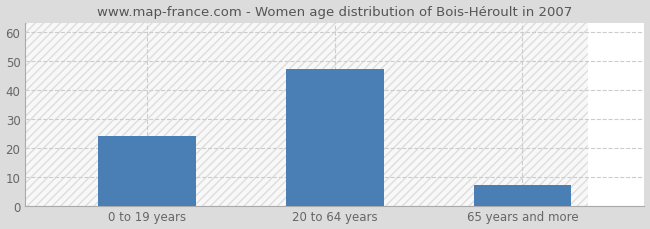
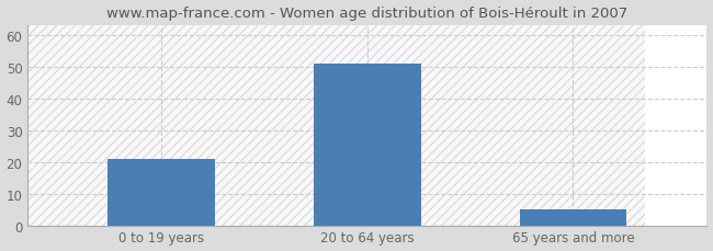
0 to 19 years: 24 -> 21
20 to 64 years: 47 -> 51
65 years and more: 7 -> 5
